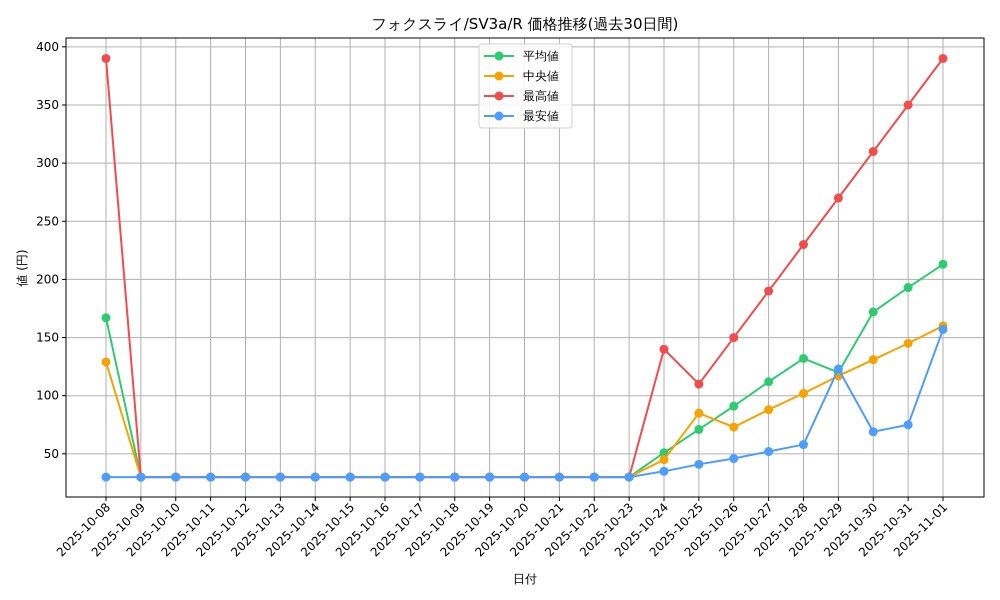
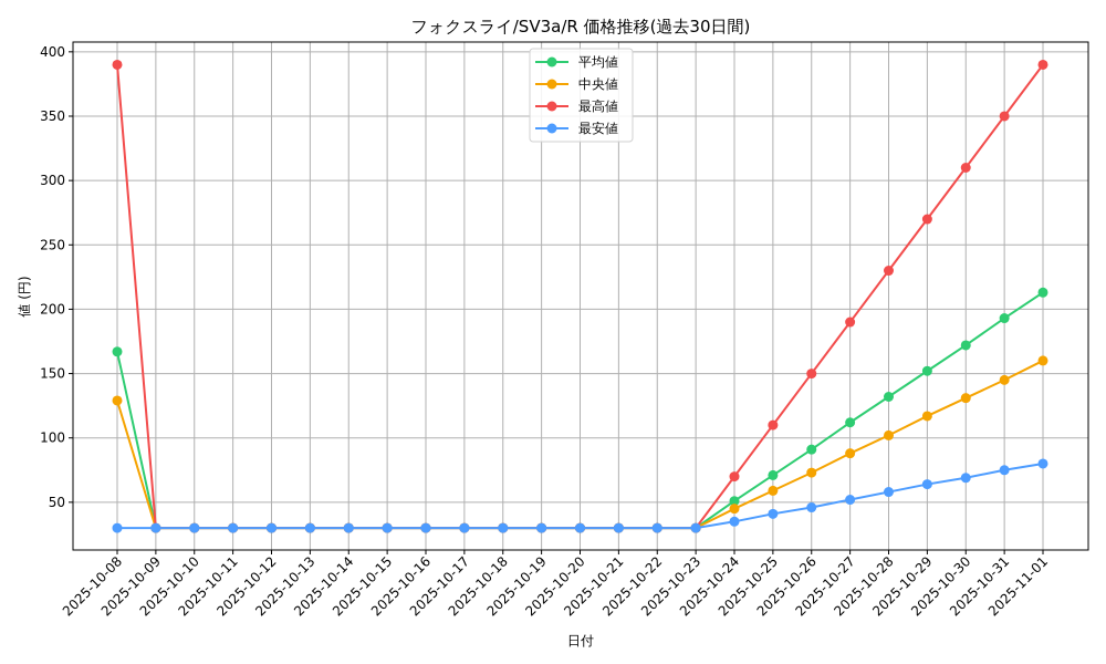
最高値/2025-10-24: 140 -> 70
中央値/2025-10-25: 85 -> 59
平均値/2025-10-29: 120 -> 152
最安値/2025-10-29: 123 -> 64
最安値/2025-11-01: 157 -> 80
